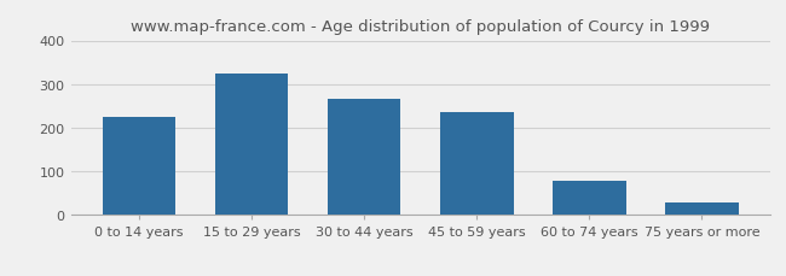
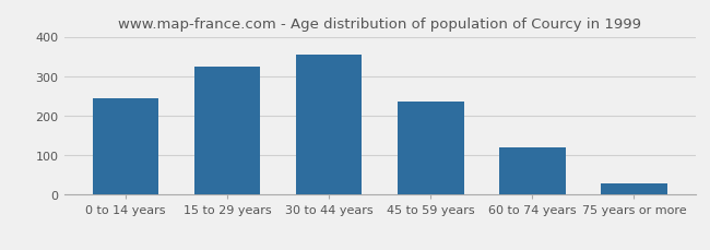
0 to 14 years: 225 -> 245
30 to 44 years: 265 -> 355
60 to 74 years: 78 -> 120
